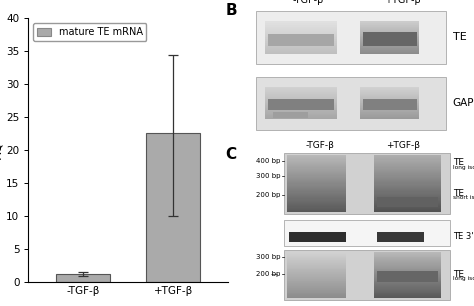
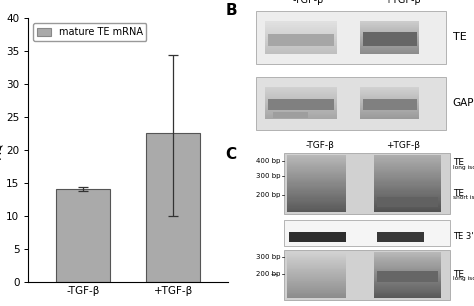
-TGF-β: 1.2 -> 14.0
